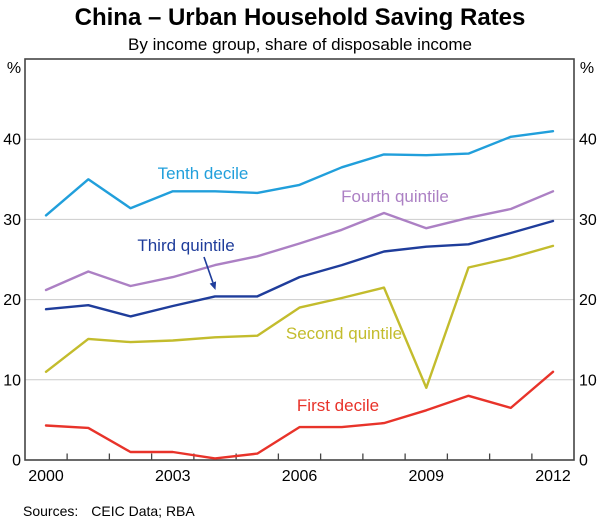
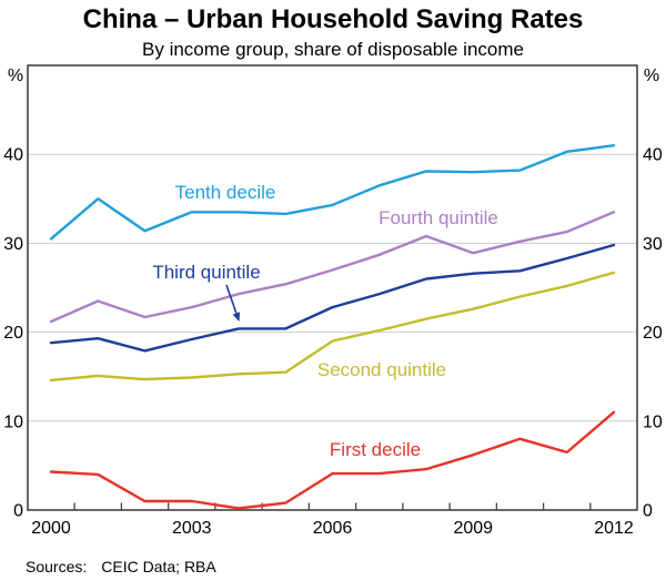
Second quintile/2000: 11 -> 15
Second quintile/2009: 9 -> 23
